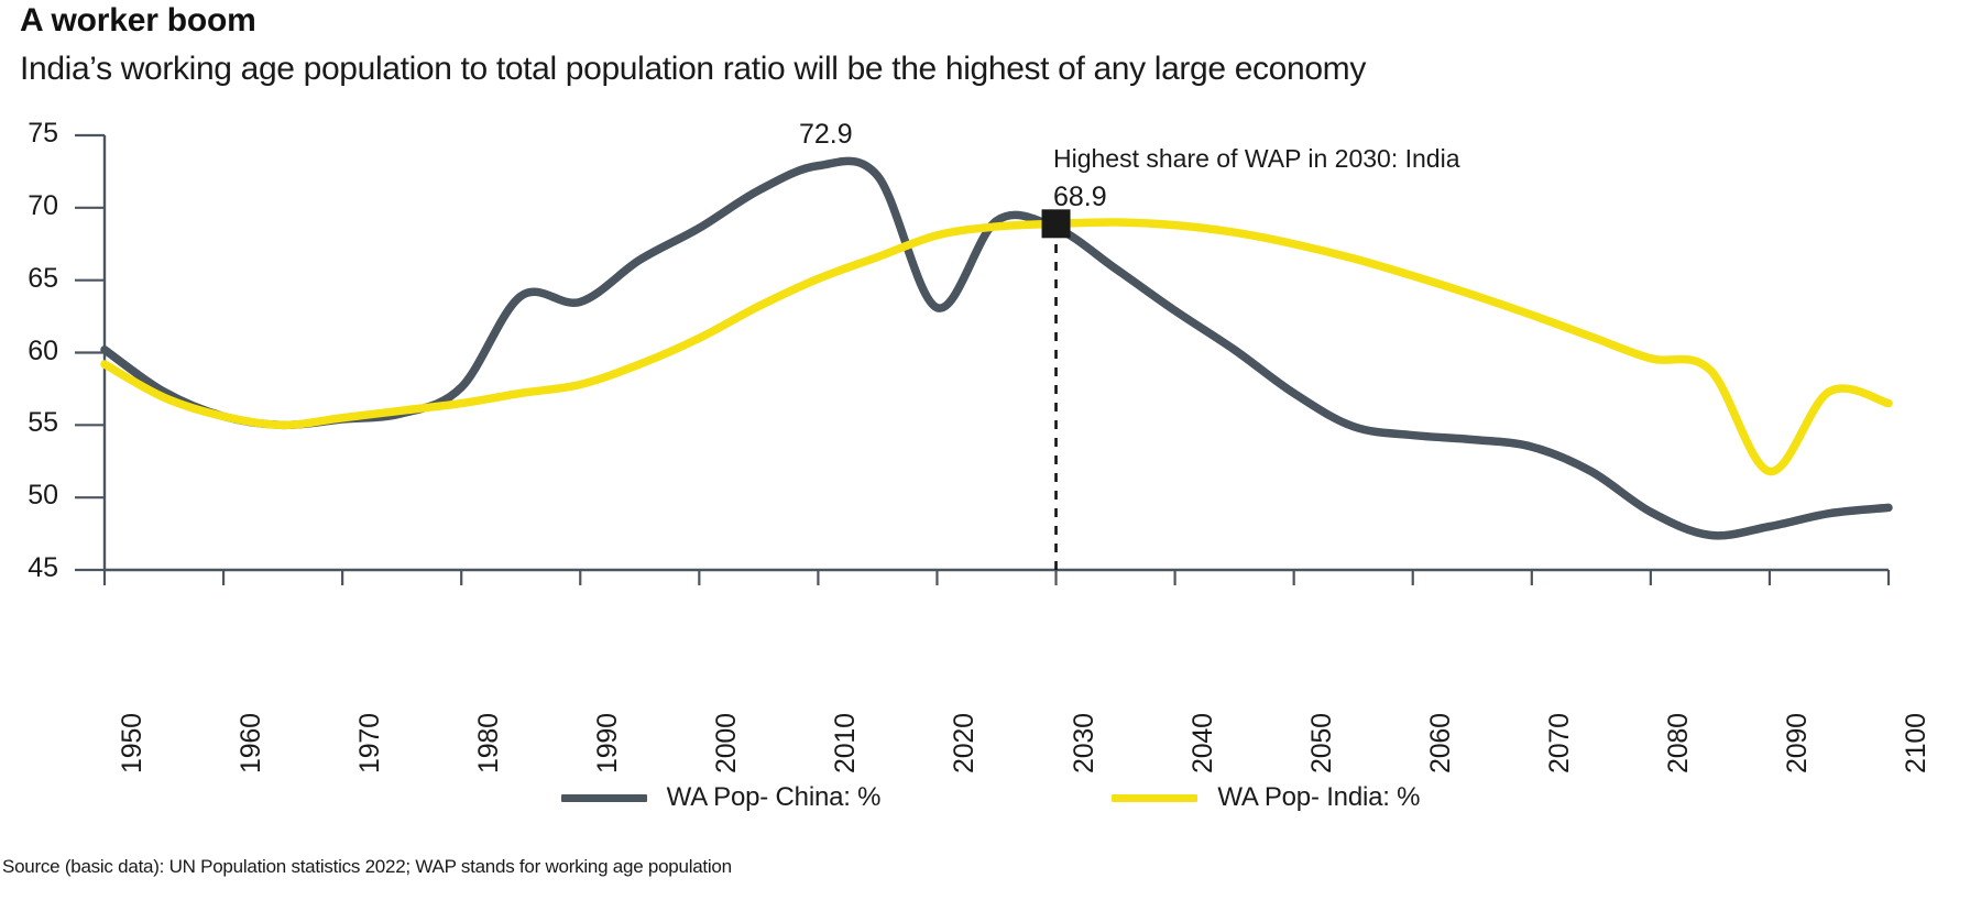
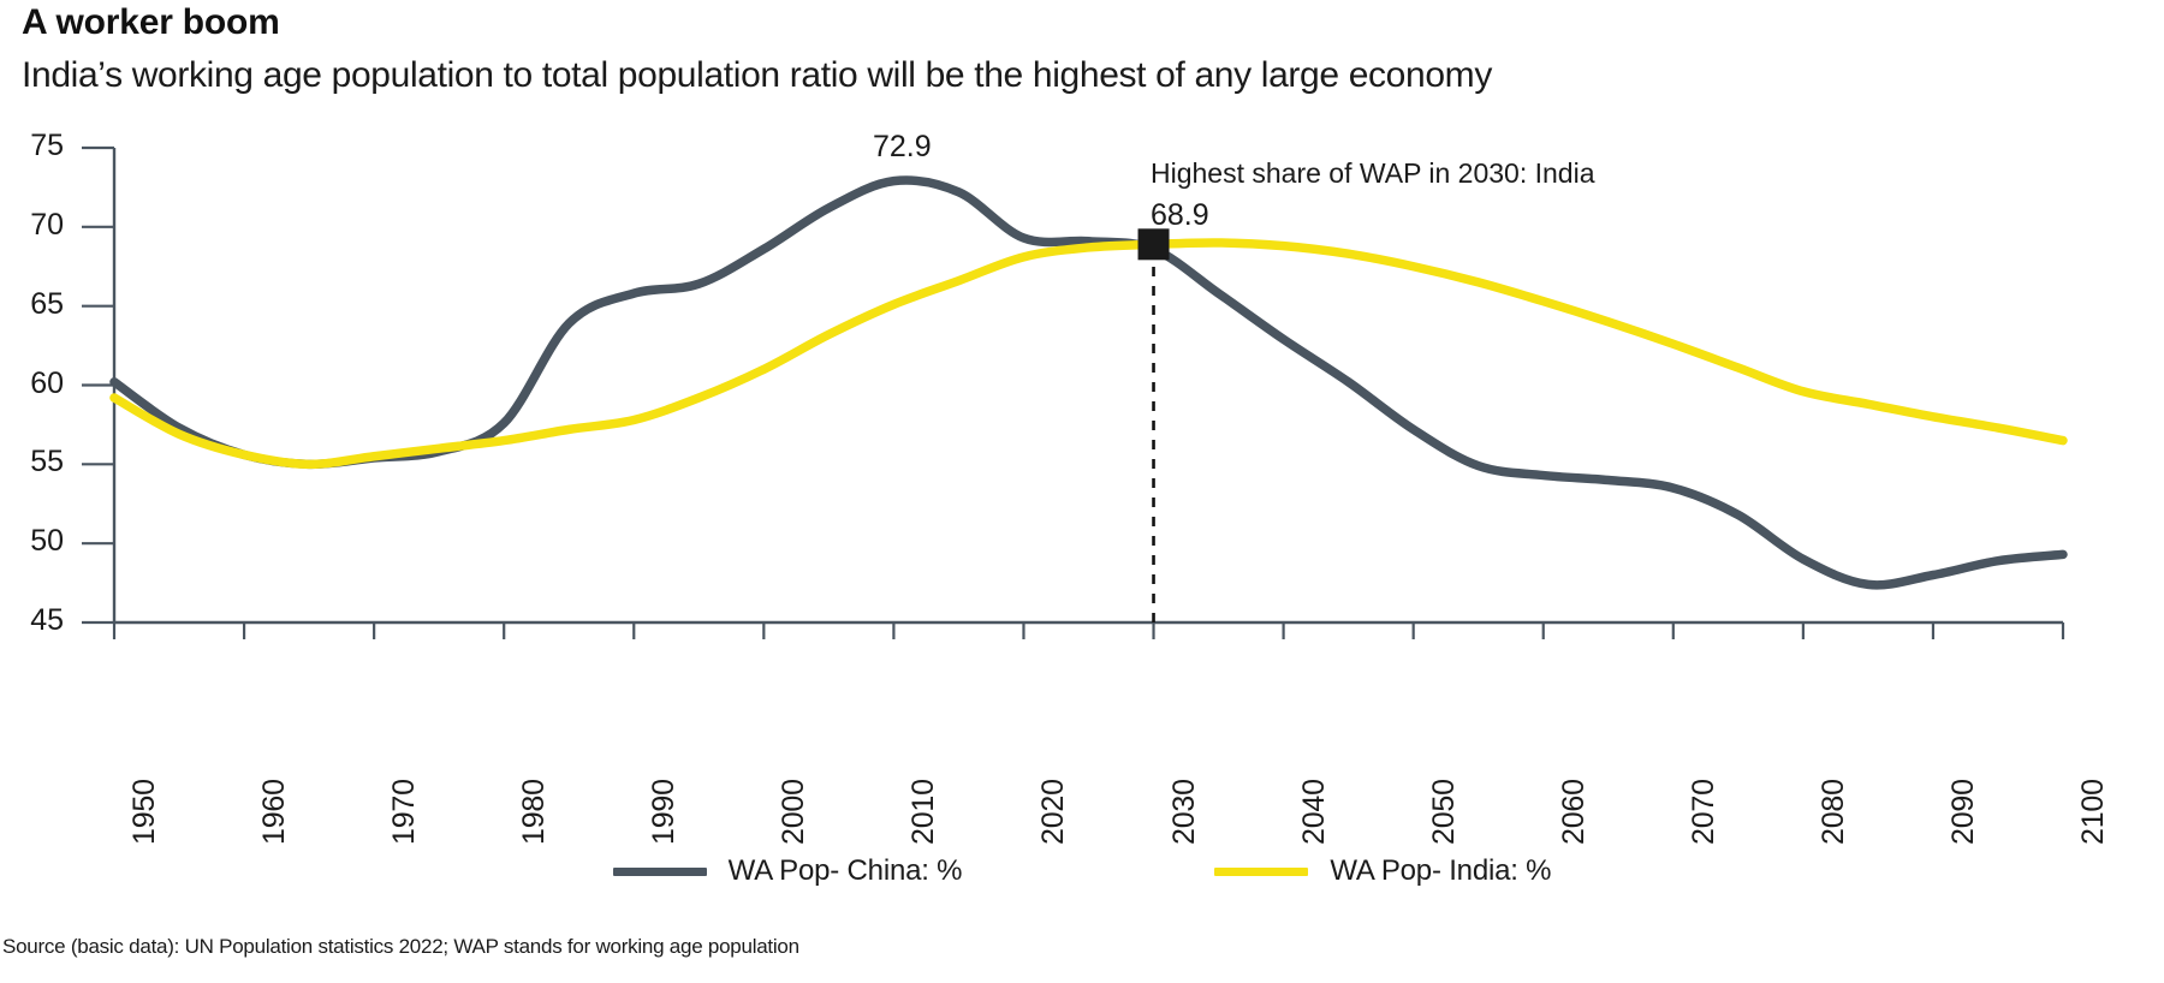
WA Pop- China: %/1990: 63.5 -> 65.8
WA Pop- China: %/2020: 63.1 -> 69.3
WA Pop- India: %/2090: 51.8 -> 58.0
